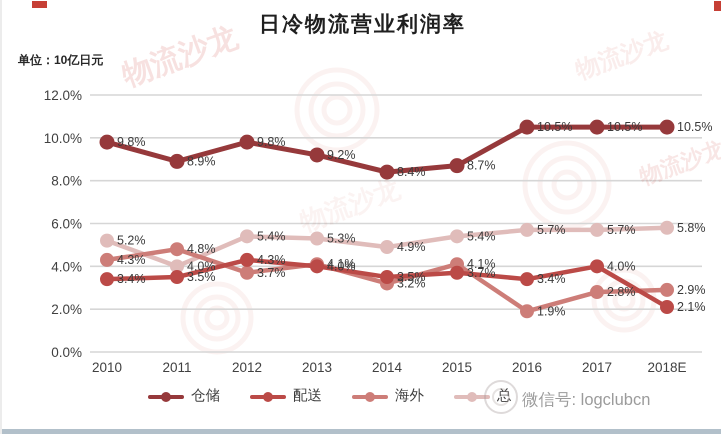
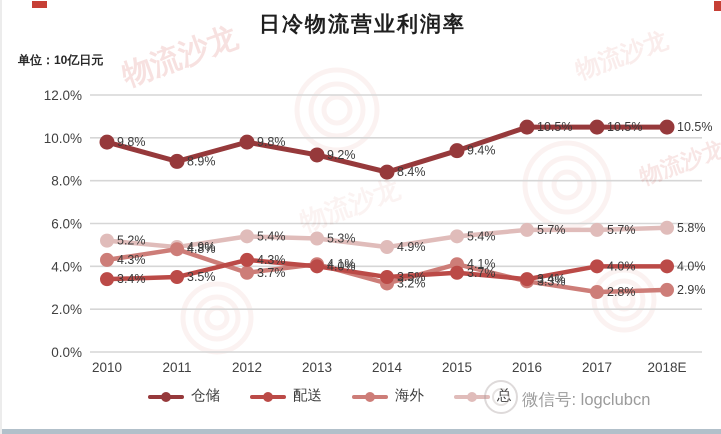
总/2011: 4.0% -> 4.9%
仓储/2015: 8.7% -> 9.4%
海外/2016: 1.9% -> 3.3%
配送/2018E: 2.1% -> 4.0%
